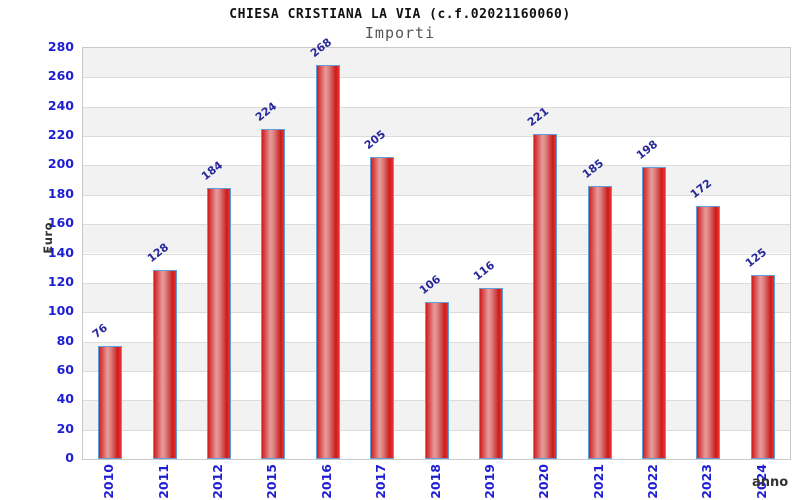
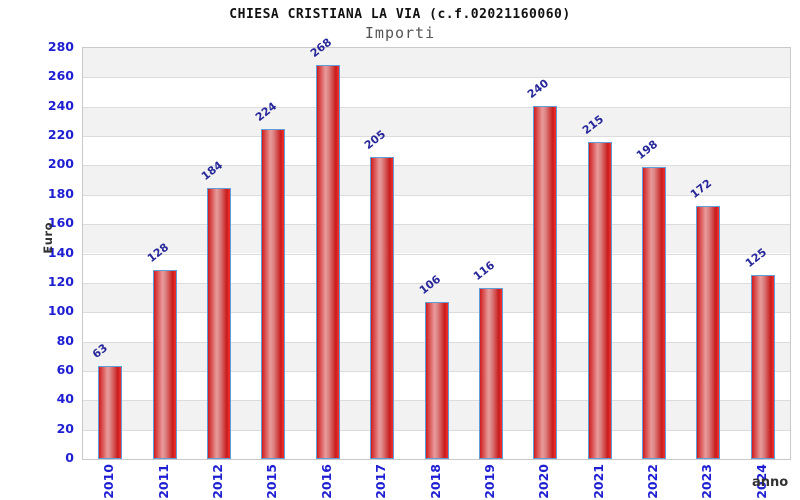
2010: 76 -> 63
2020: 221 -> 240
2021: 185 -> 215
